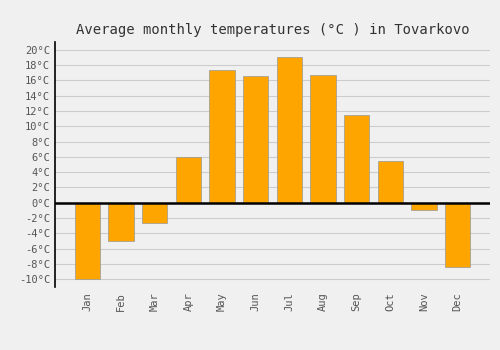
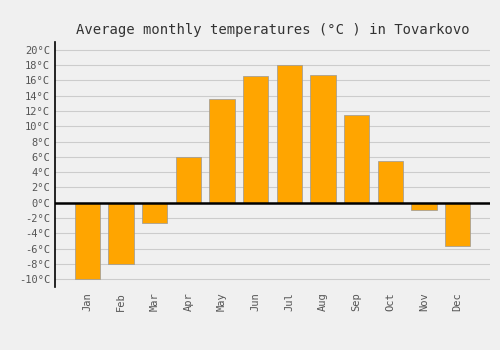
Feb: -5.0°C -> -8.0°C
May: 17.4°C -> 13.5°C
Jul: 19.0°C -> 18.0°C
Dec: -8.4°C -> -5.7°C
